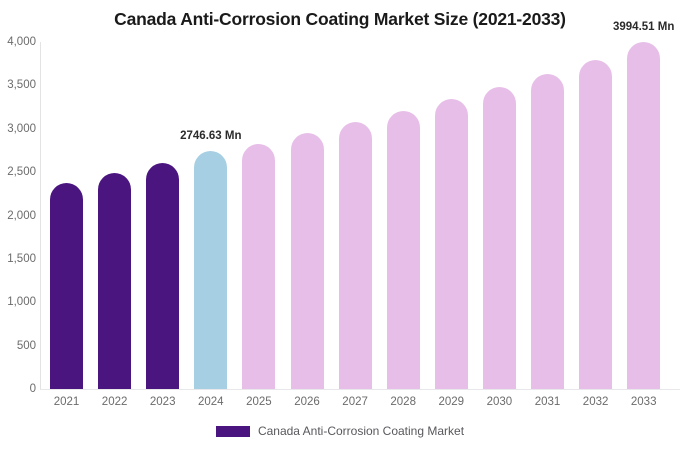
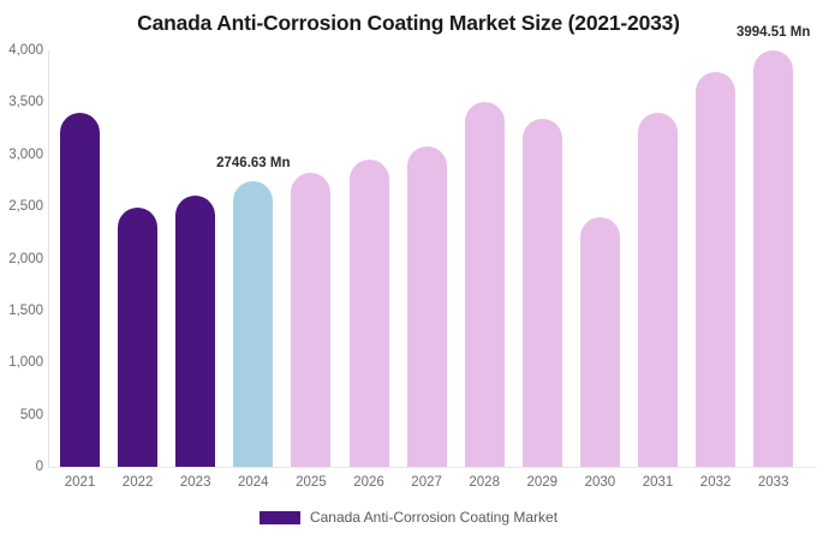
2021: 2400 -> 3400
2028: 3200 -> 3500
2030: 3500 -> 2400
2031: 3600 -> 3400
